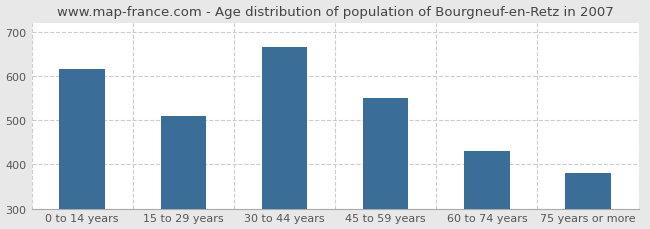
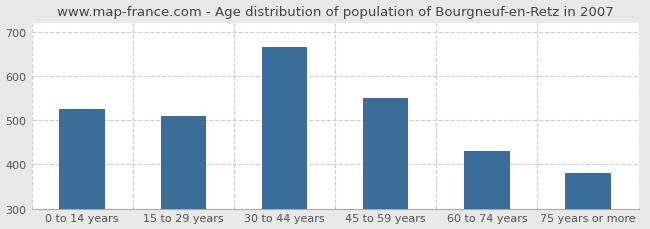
0 to 14 years: 615 -> 525
